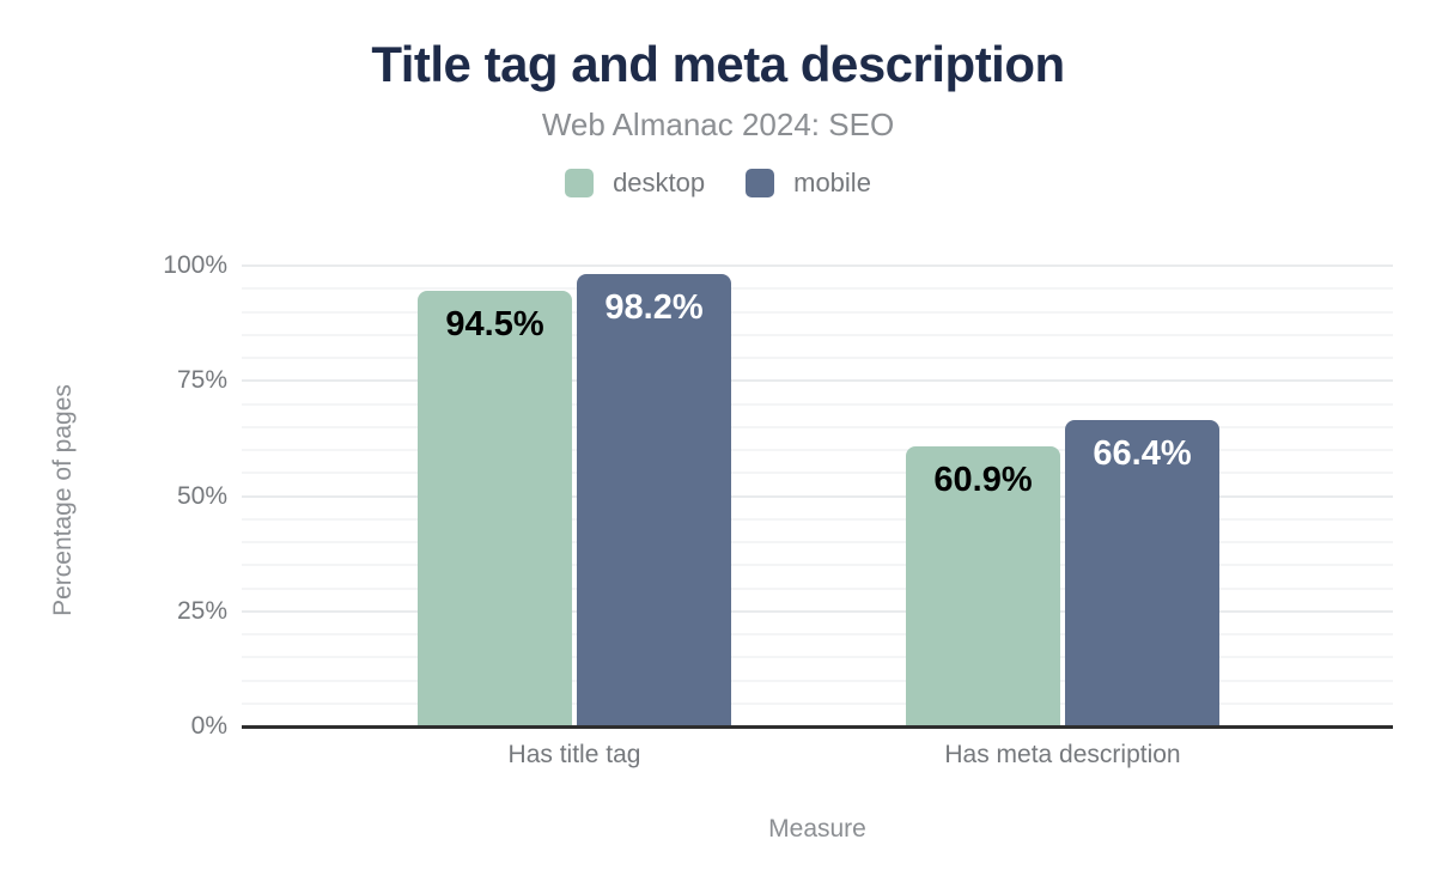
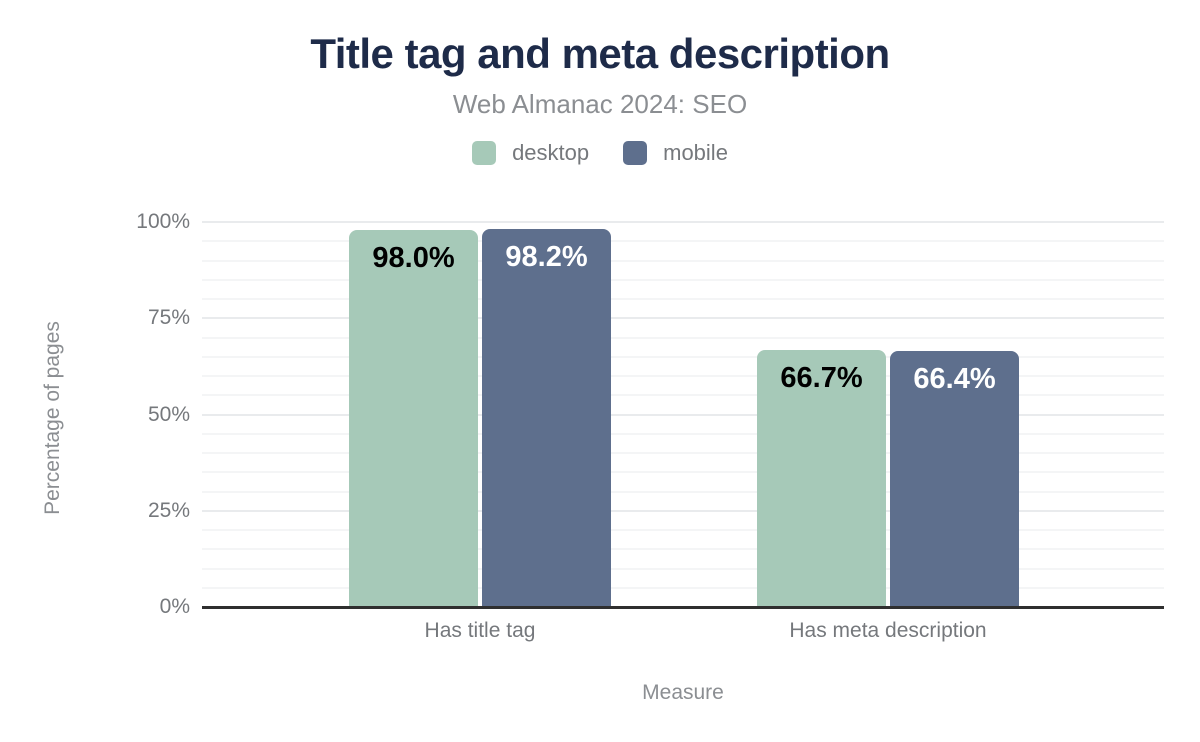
desktop/Has title tag: 94.5% -> 98.0%
desktop/Has meta description: 60.9% -> 66.7%
